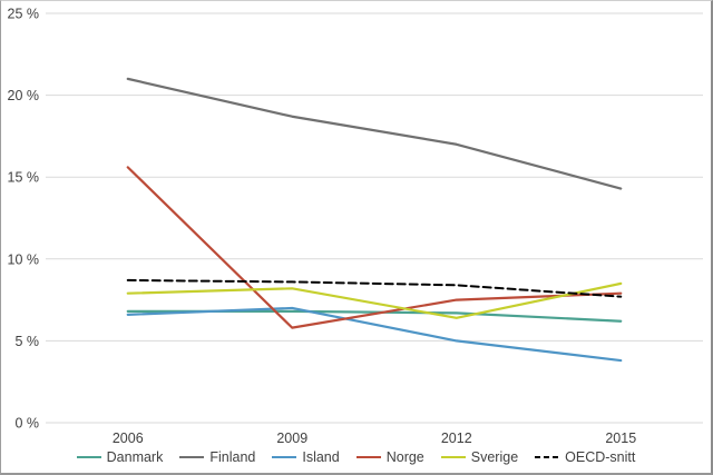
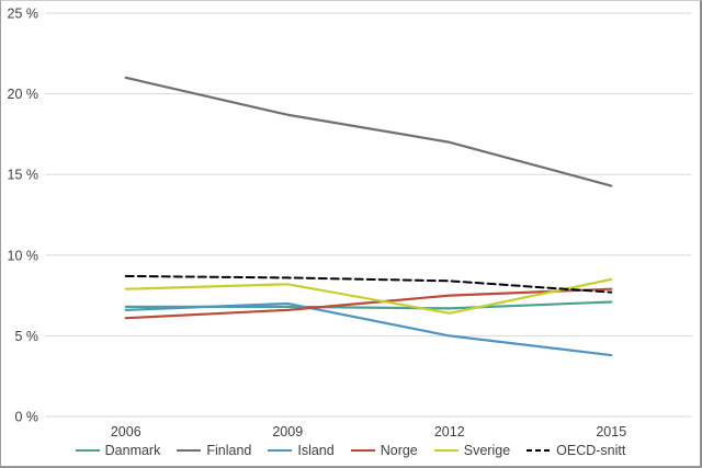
Norge/2006: 15.6% -> 6.1%
Norge/2009: 5.8% -> 6.6%
Danmark/2015: 6.2% -> 7.1%
